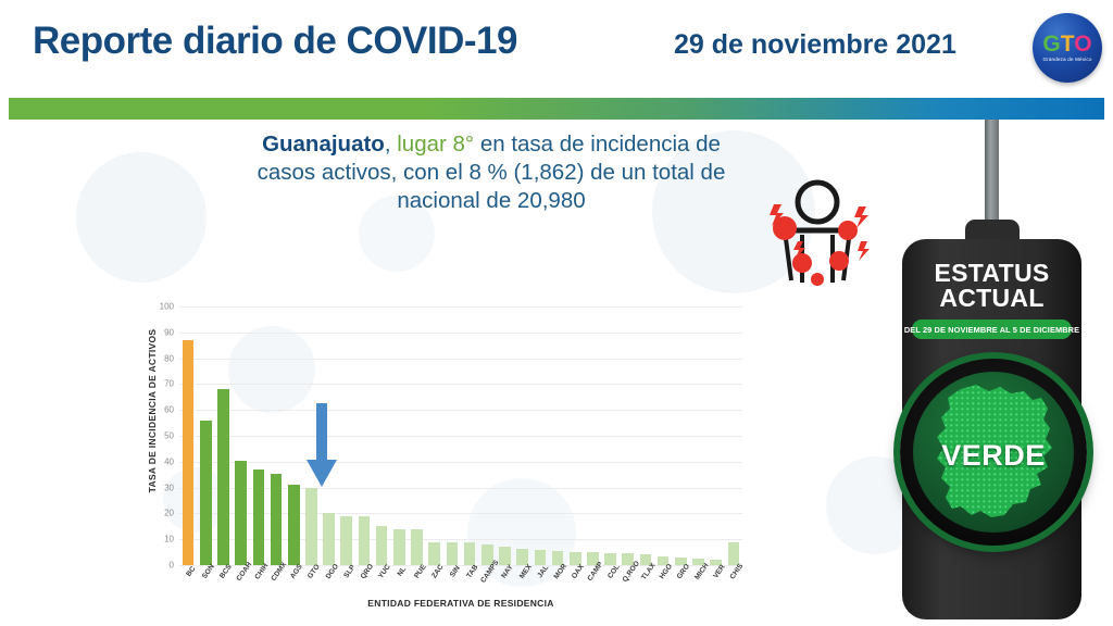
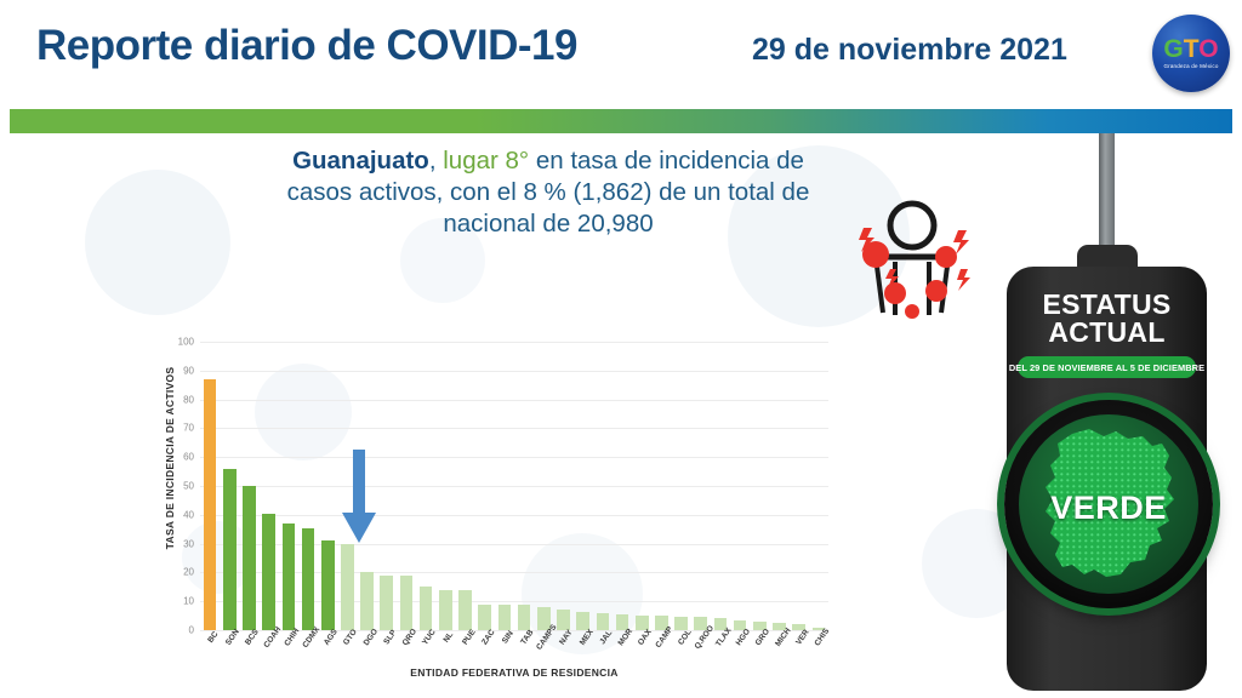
BCS: 68 -> 50
CHIS: 9 -> 1
